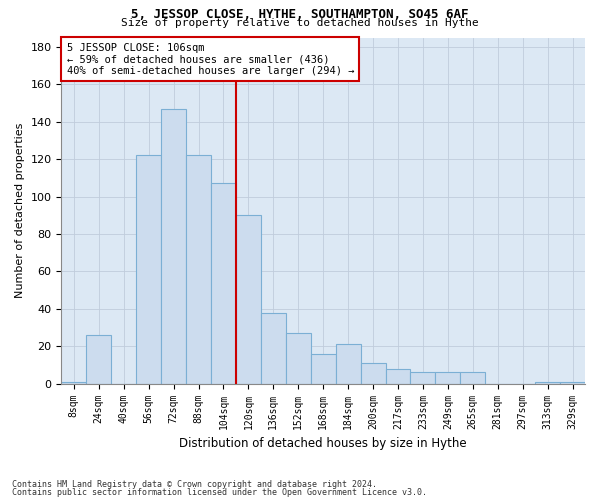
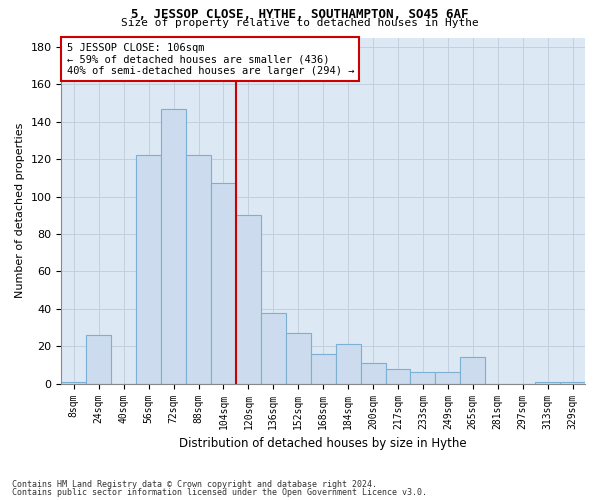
265sqm: 6 -> 14
